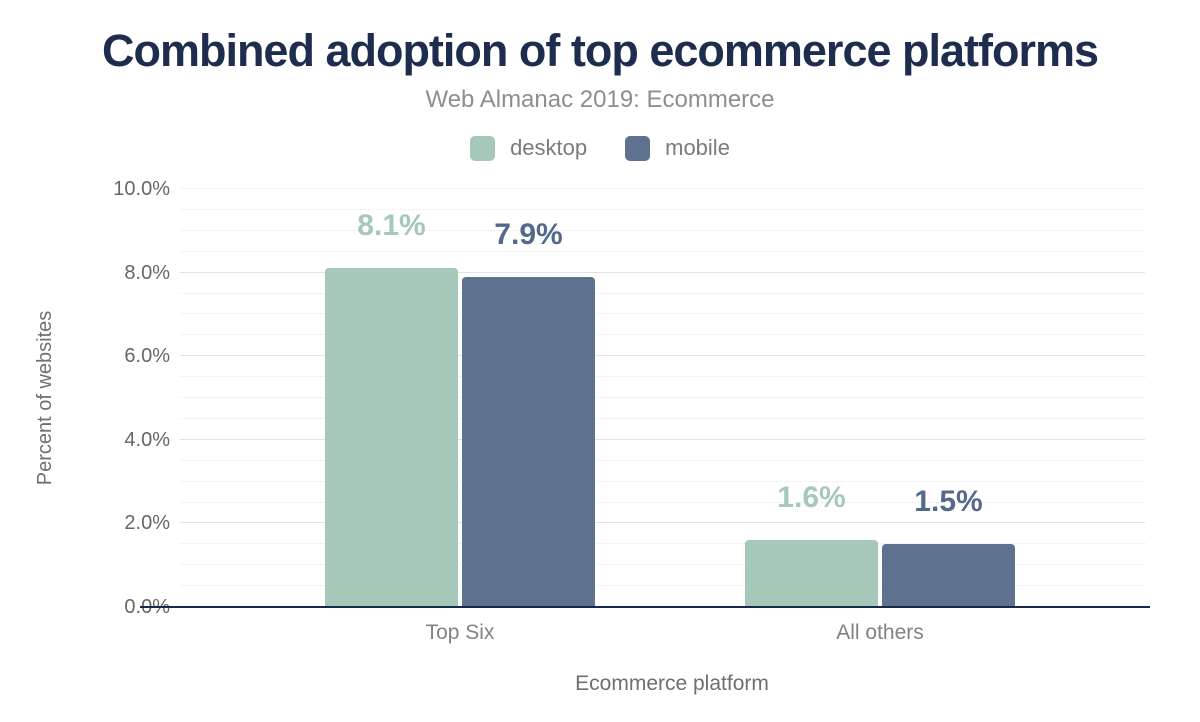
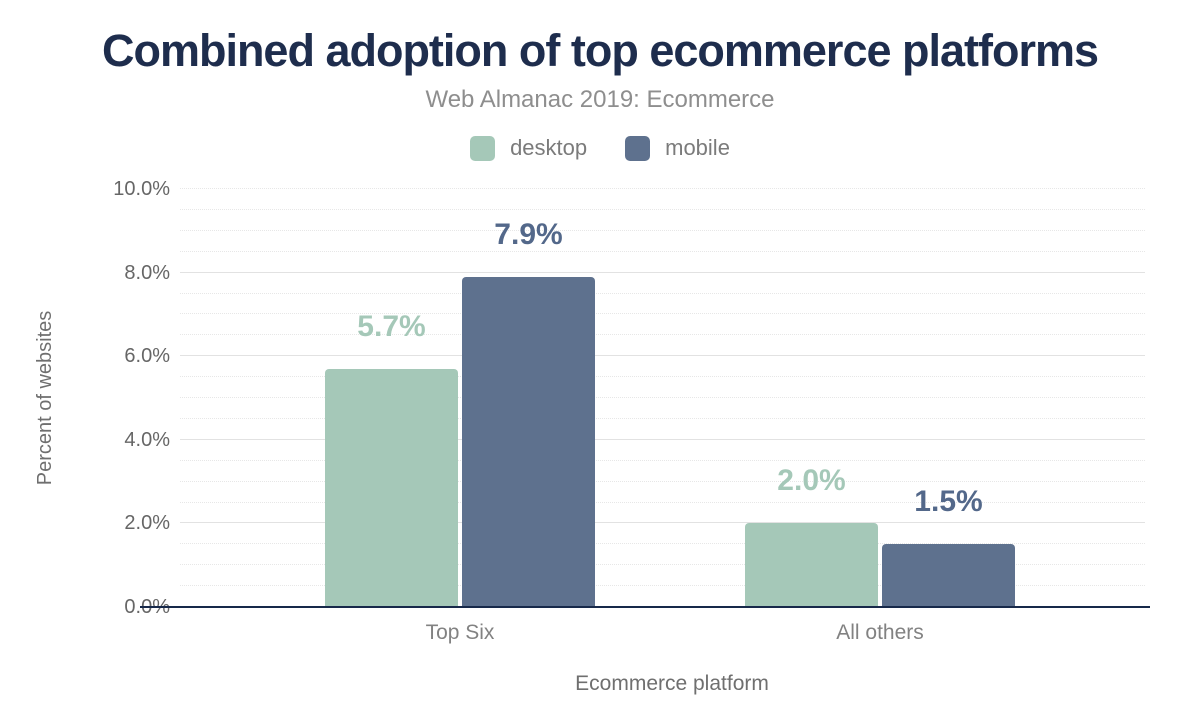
desktop/Top Six: 8.1% -> 5.7%
desktop/All others: 1.6% -> 2.0%
